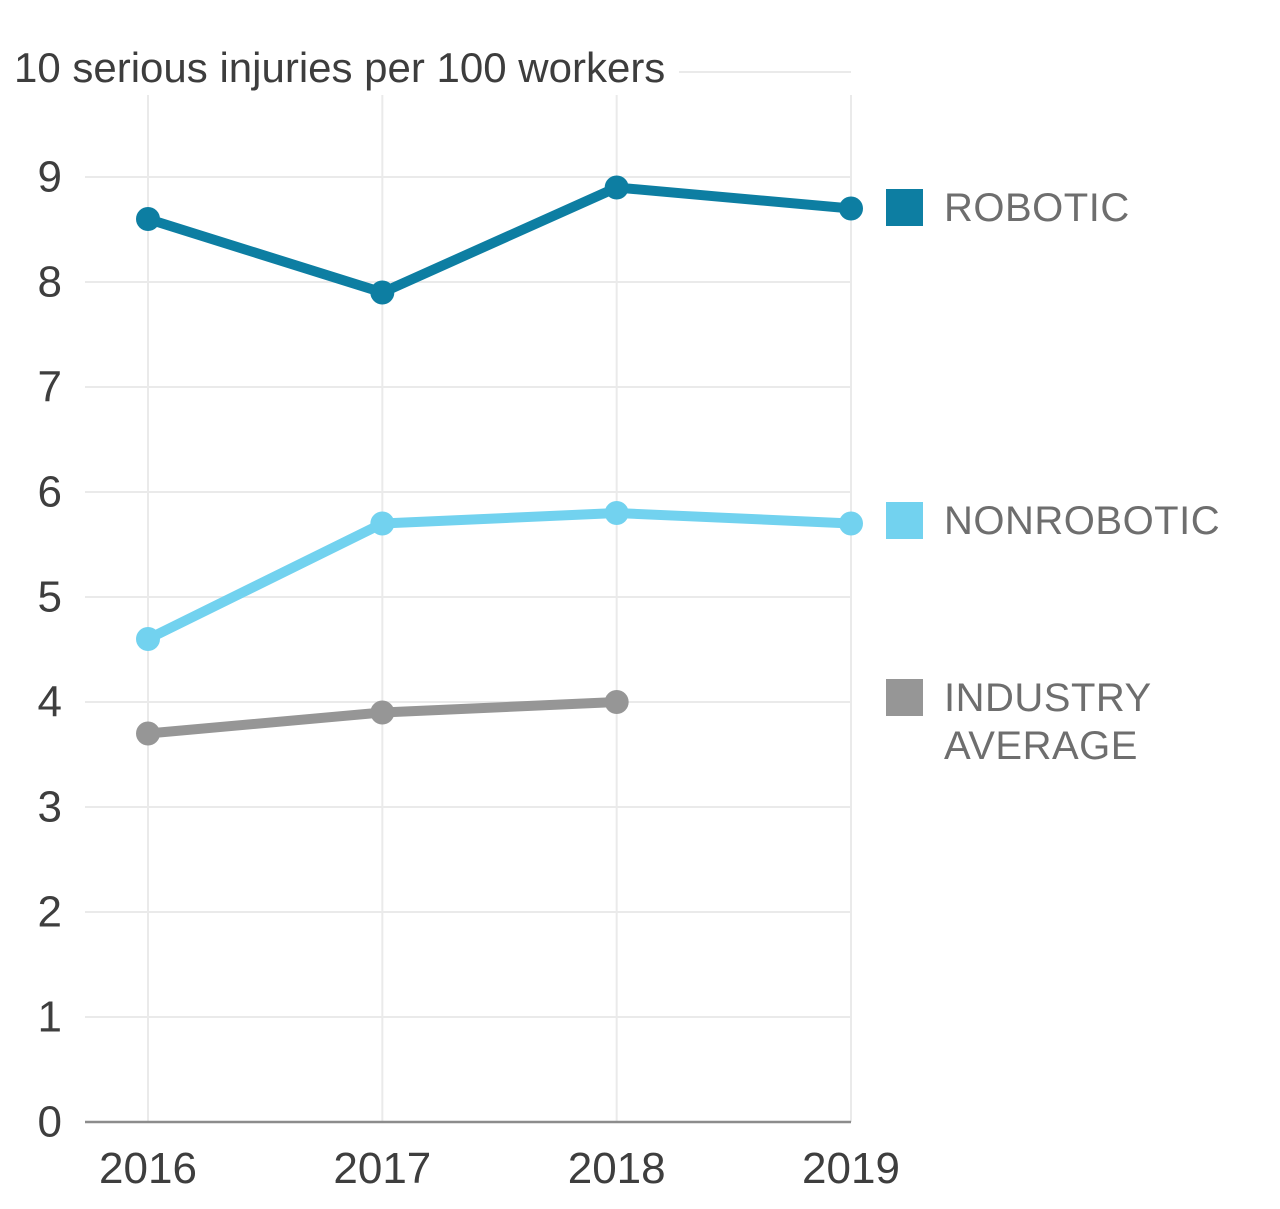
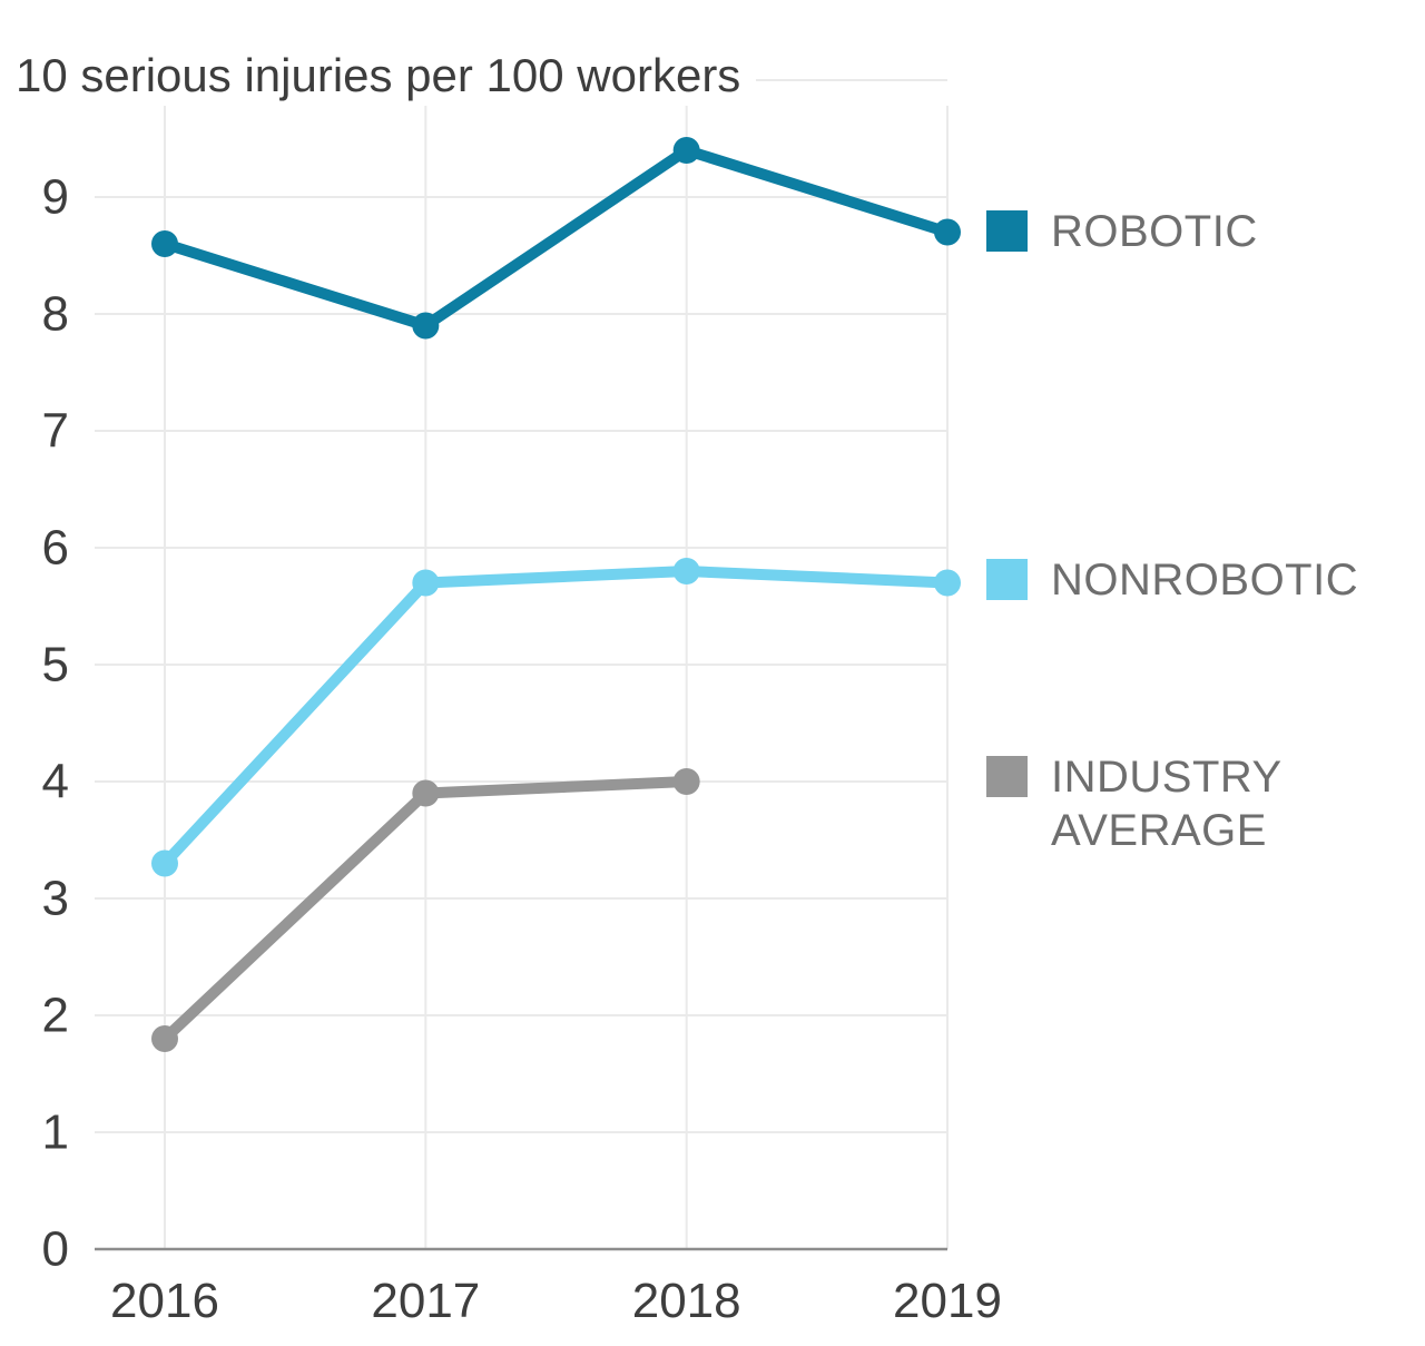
NONROBOTIC/2016: 4.6 -> 3.3
INDUSTRY AVERAGE/2016: 3.7 -> 1.8
ROBOTIC/2018: 8.9 -> 9.4
